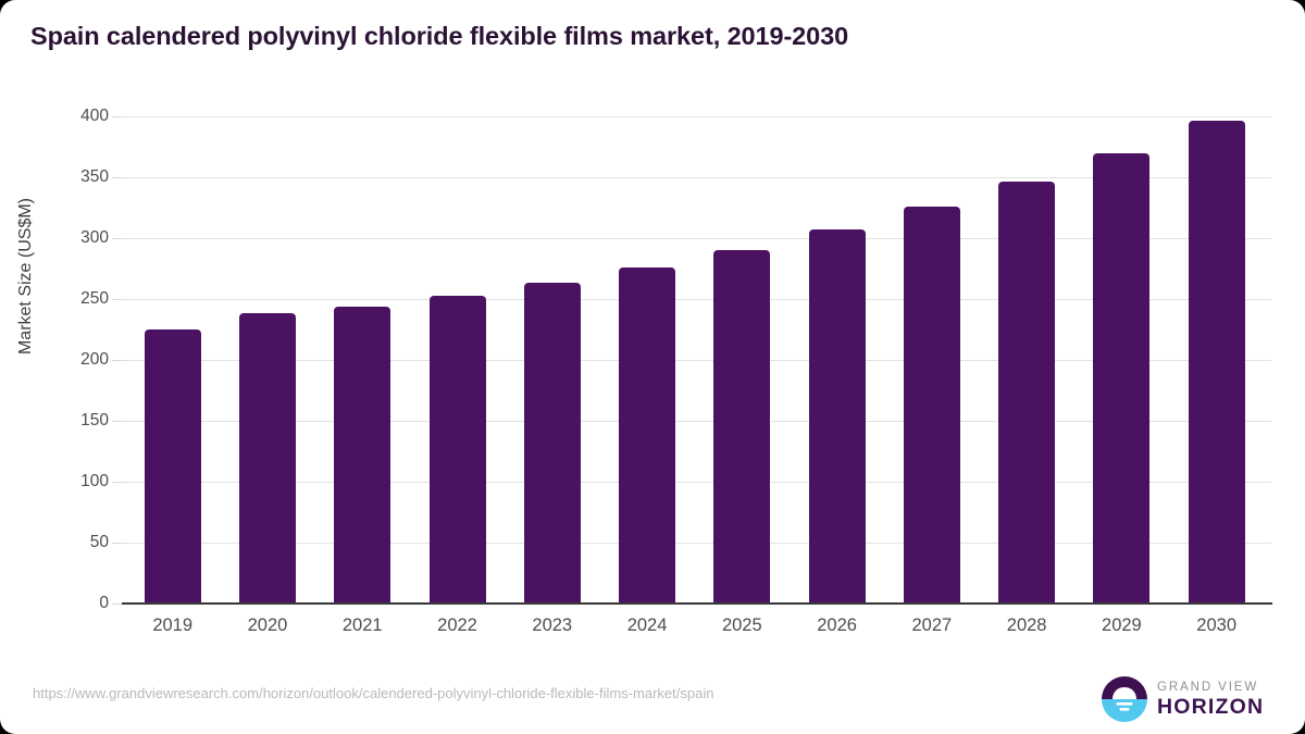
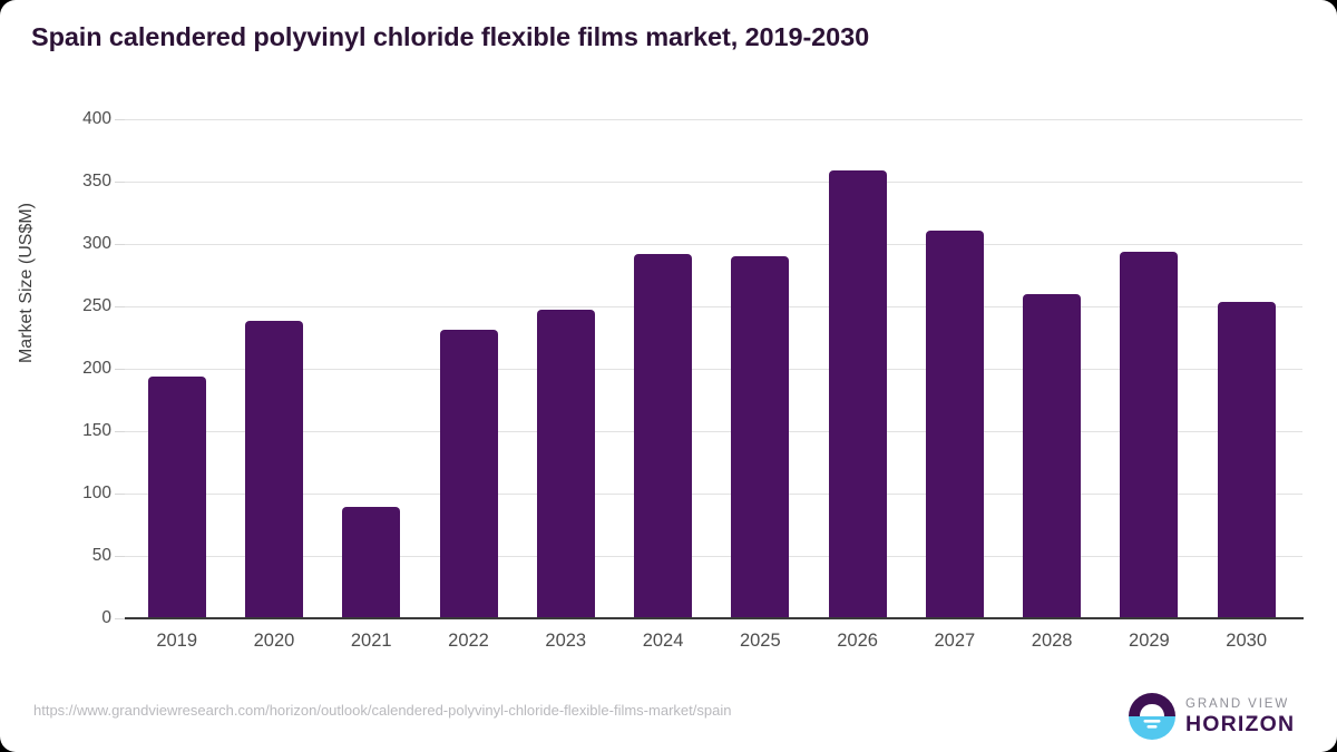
2019: 225 -> 194
2021: 244 -> 89
2022: 253 -> 231
2023: 263 -> 247
2024: 276 -> 292
2026: 307 -> 359
2027: 326 -> 311
2028: 347 -> 260
2029: 370 -> 294
2030: 396 -> 254
